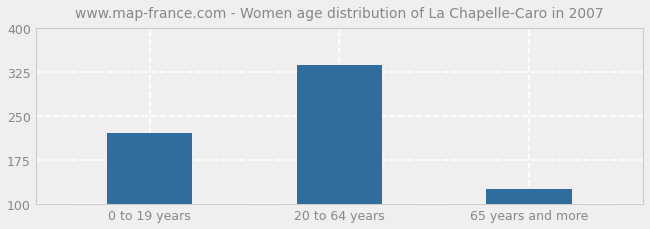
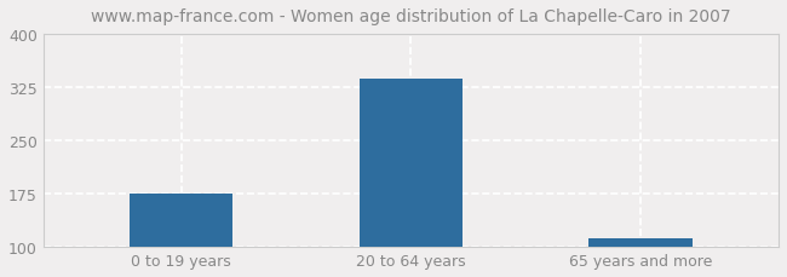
0 to 19 years: 222 -> 175
65 years and more: 126 -> 113
